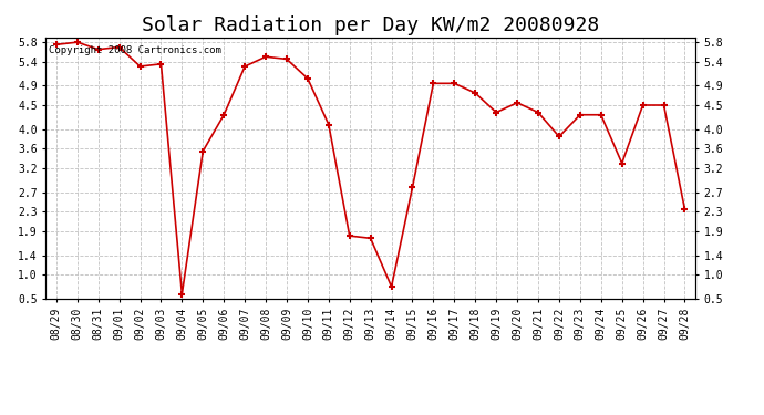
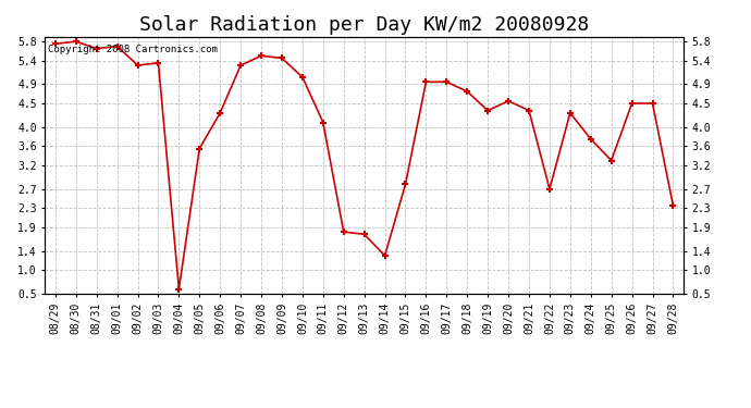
09/14: 0.75 -> 1.30
09/22: 3.85 -> 2.70
09/24: 4.30 -> 3.75
